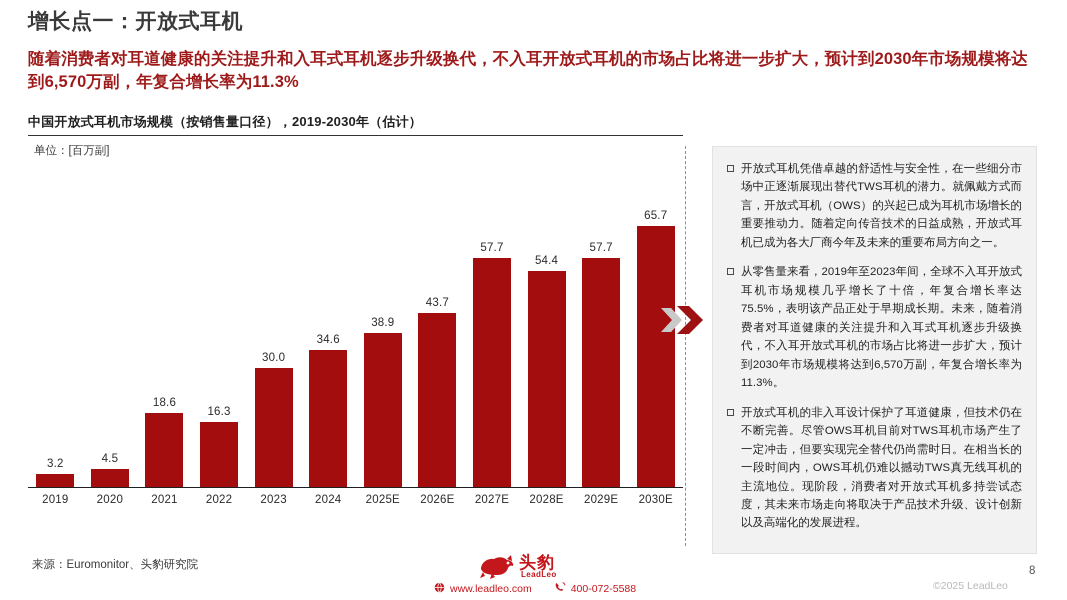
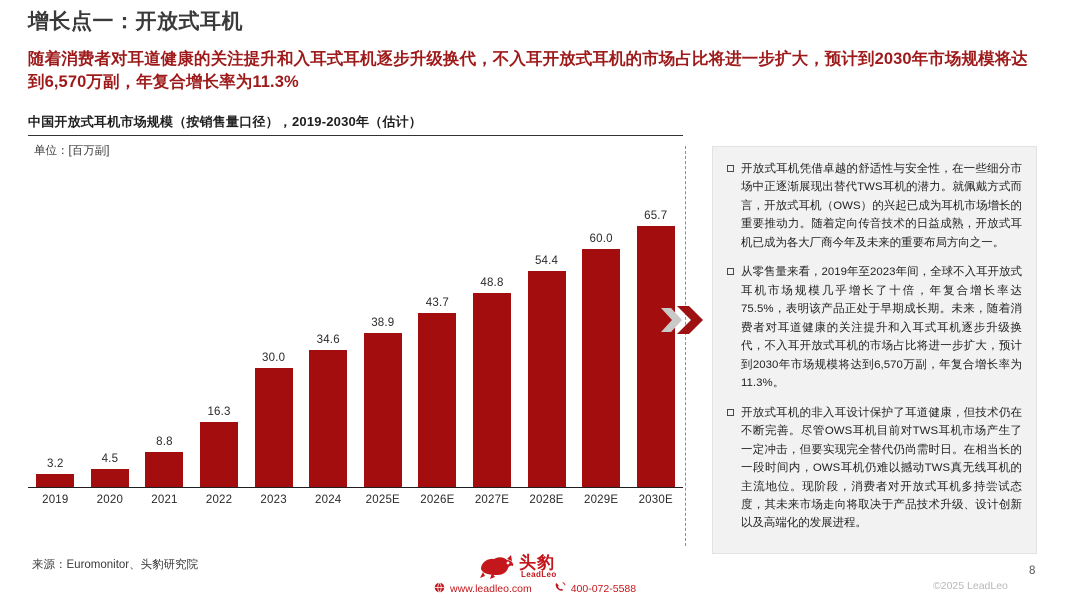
2021: 18.6 -> 8.8
2027E: 57.7 -> 48.8
2029E: 57.7 -> 60.0
